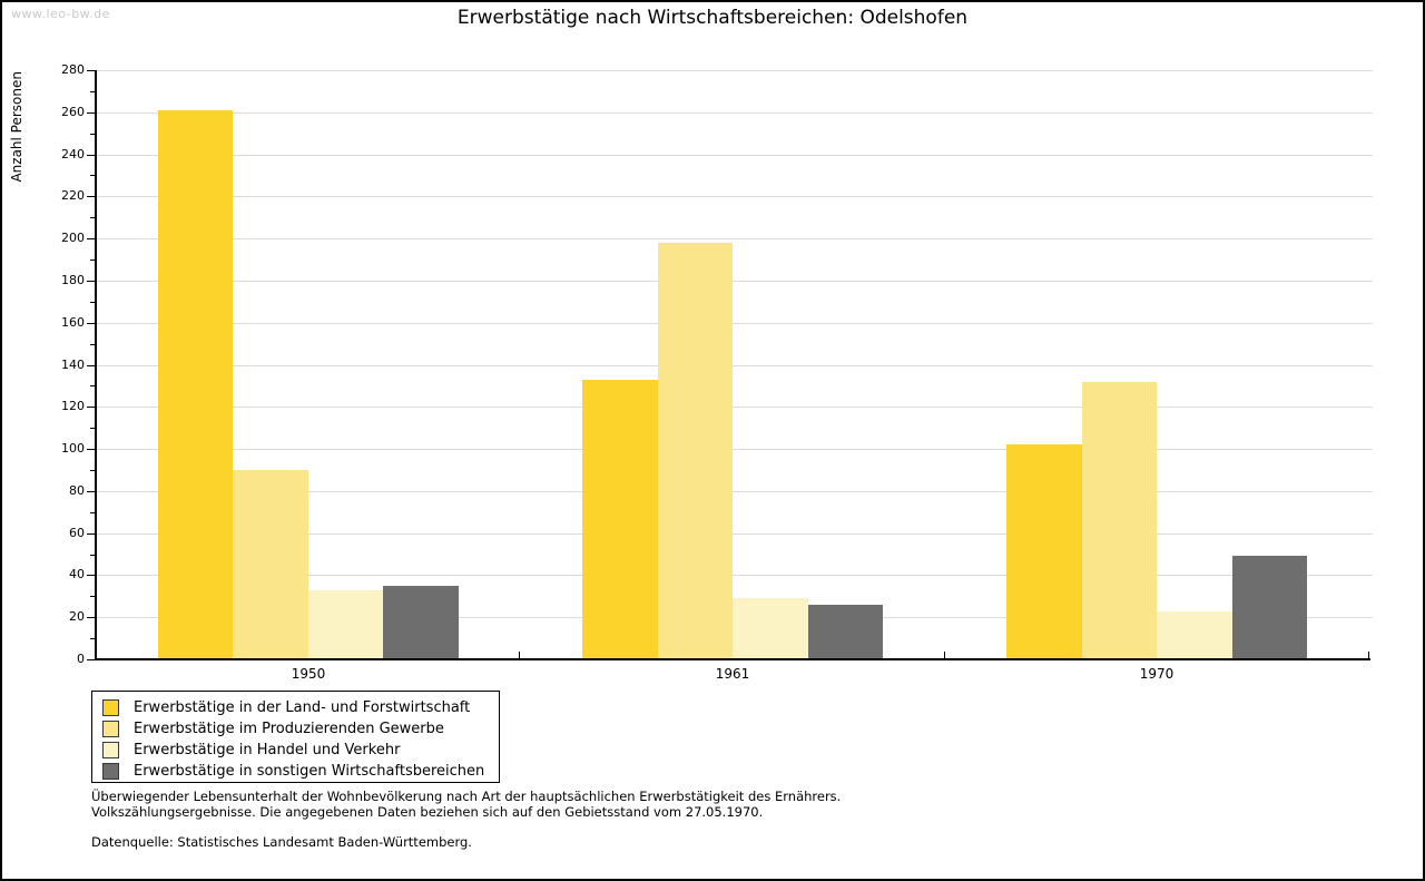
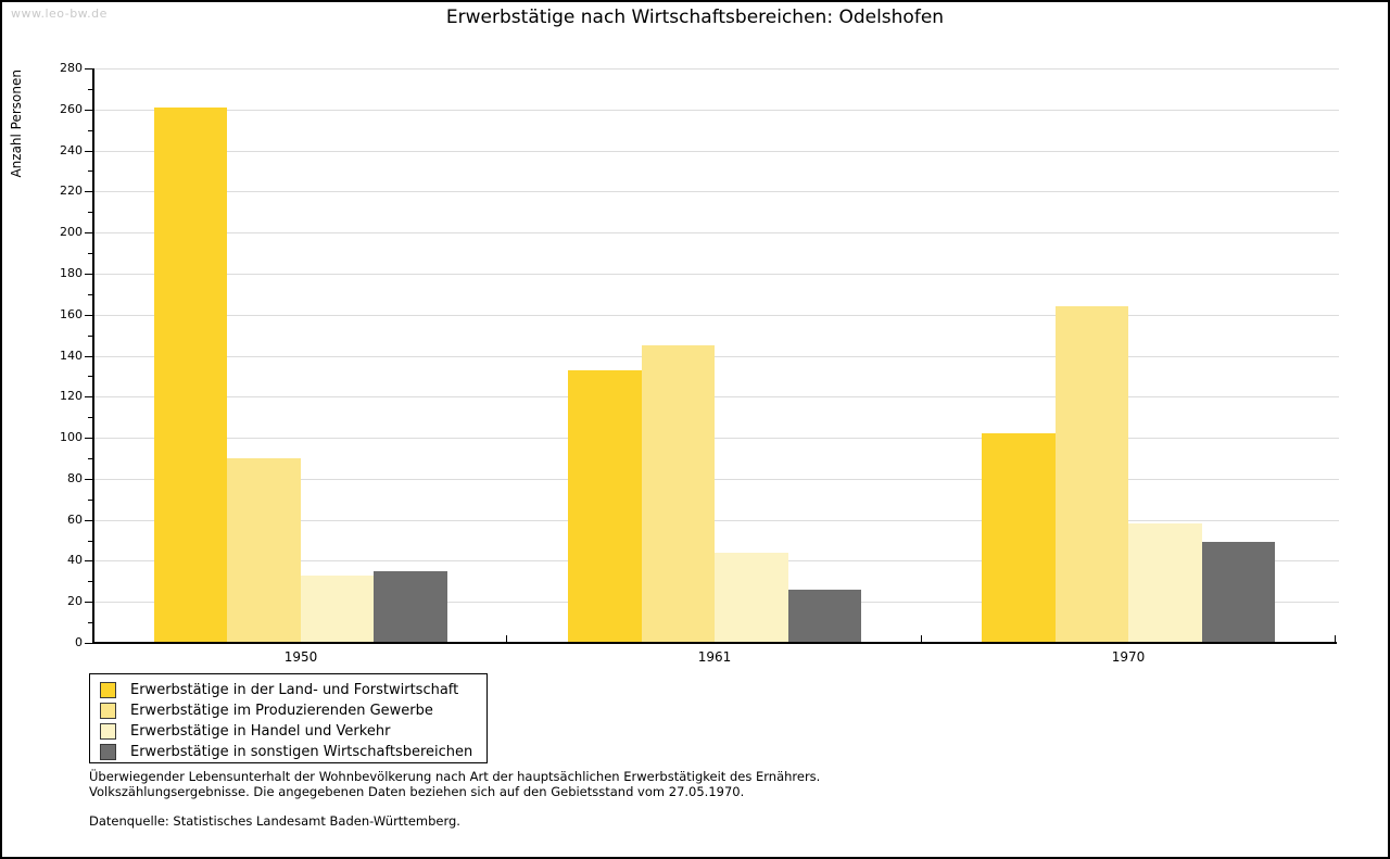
Erwerbstätige im Produzierenden Gewerbe/1961: 198 -> 145
Erwerbstätige in Handel und Verkehr/1961: 29 -> 44
Erwerbstätige im Produzierenden Gewerbe/1970: 132 -> 164
Erwerbstätige in Handel und Verkehr/1970: 23 -> 58
